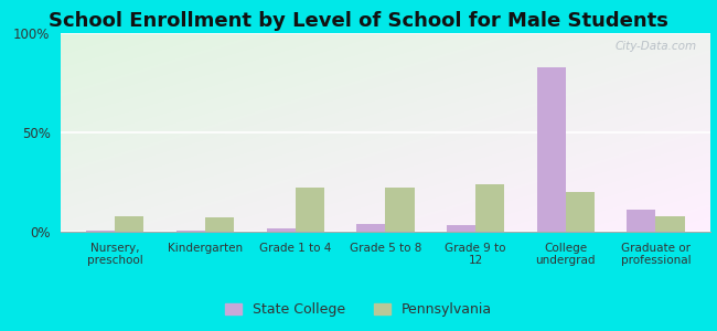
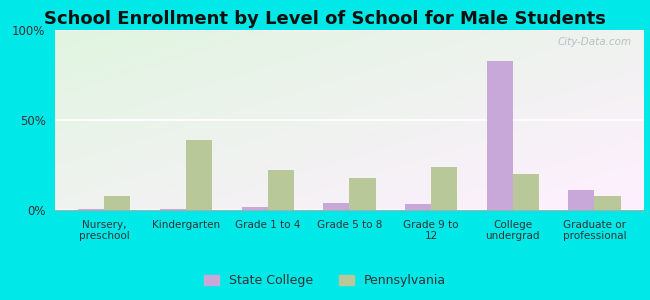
Pennsylvania/Kindergarten: 7% -> 39%
Pennsylvania/Grade 5 to 8: 22% -> 18%
